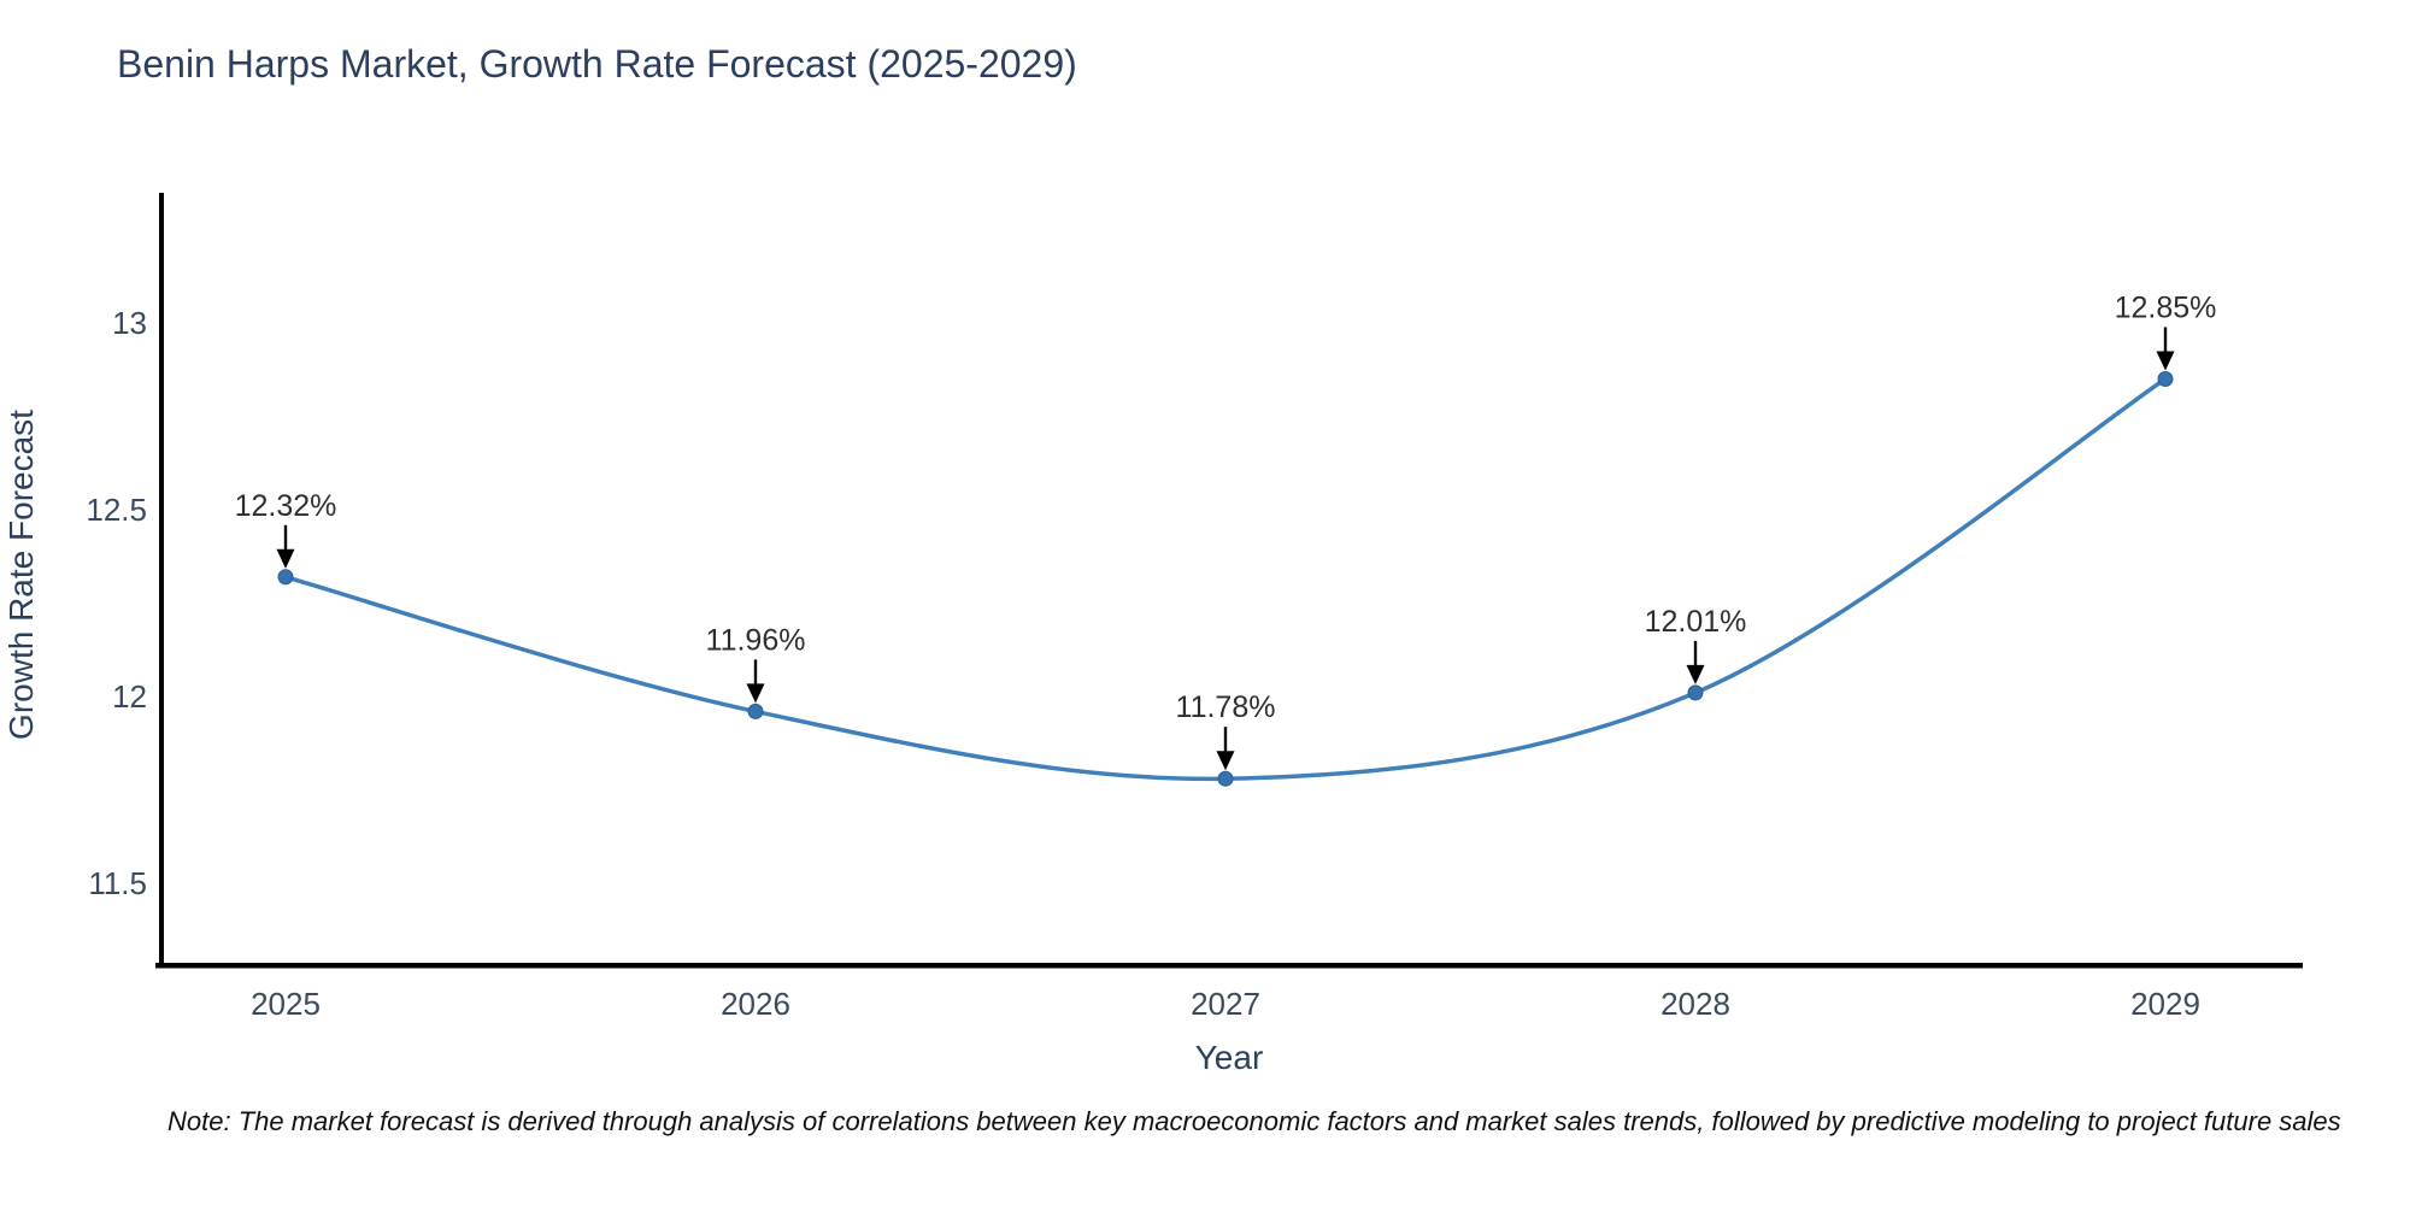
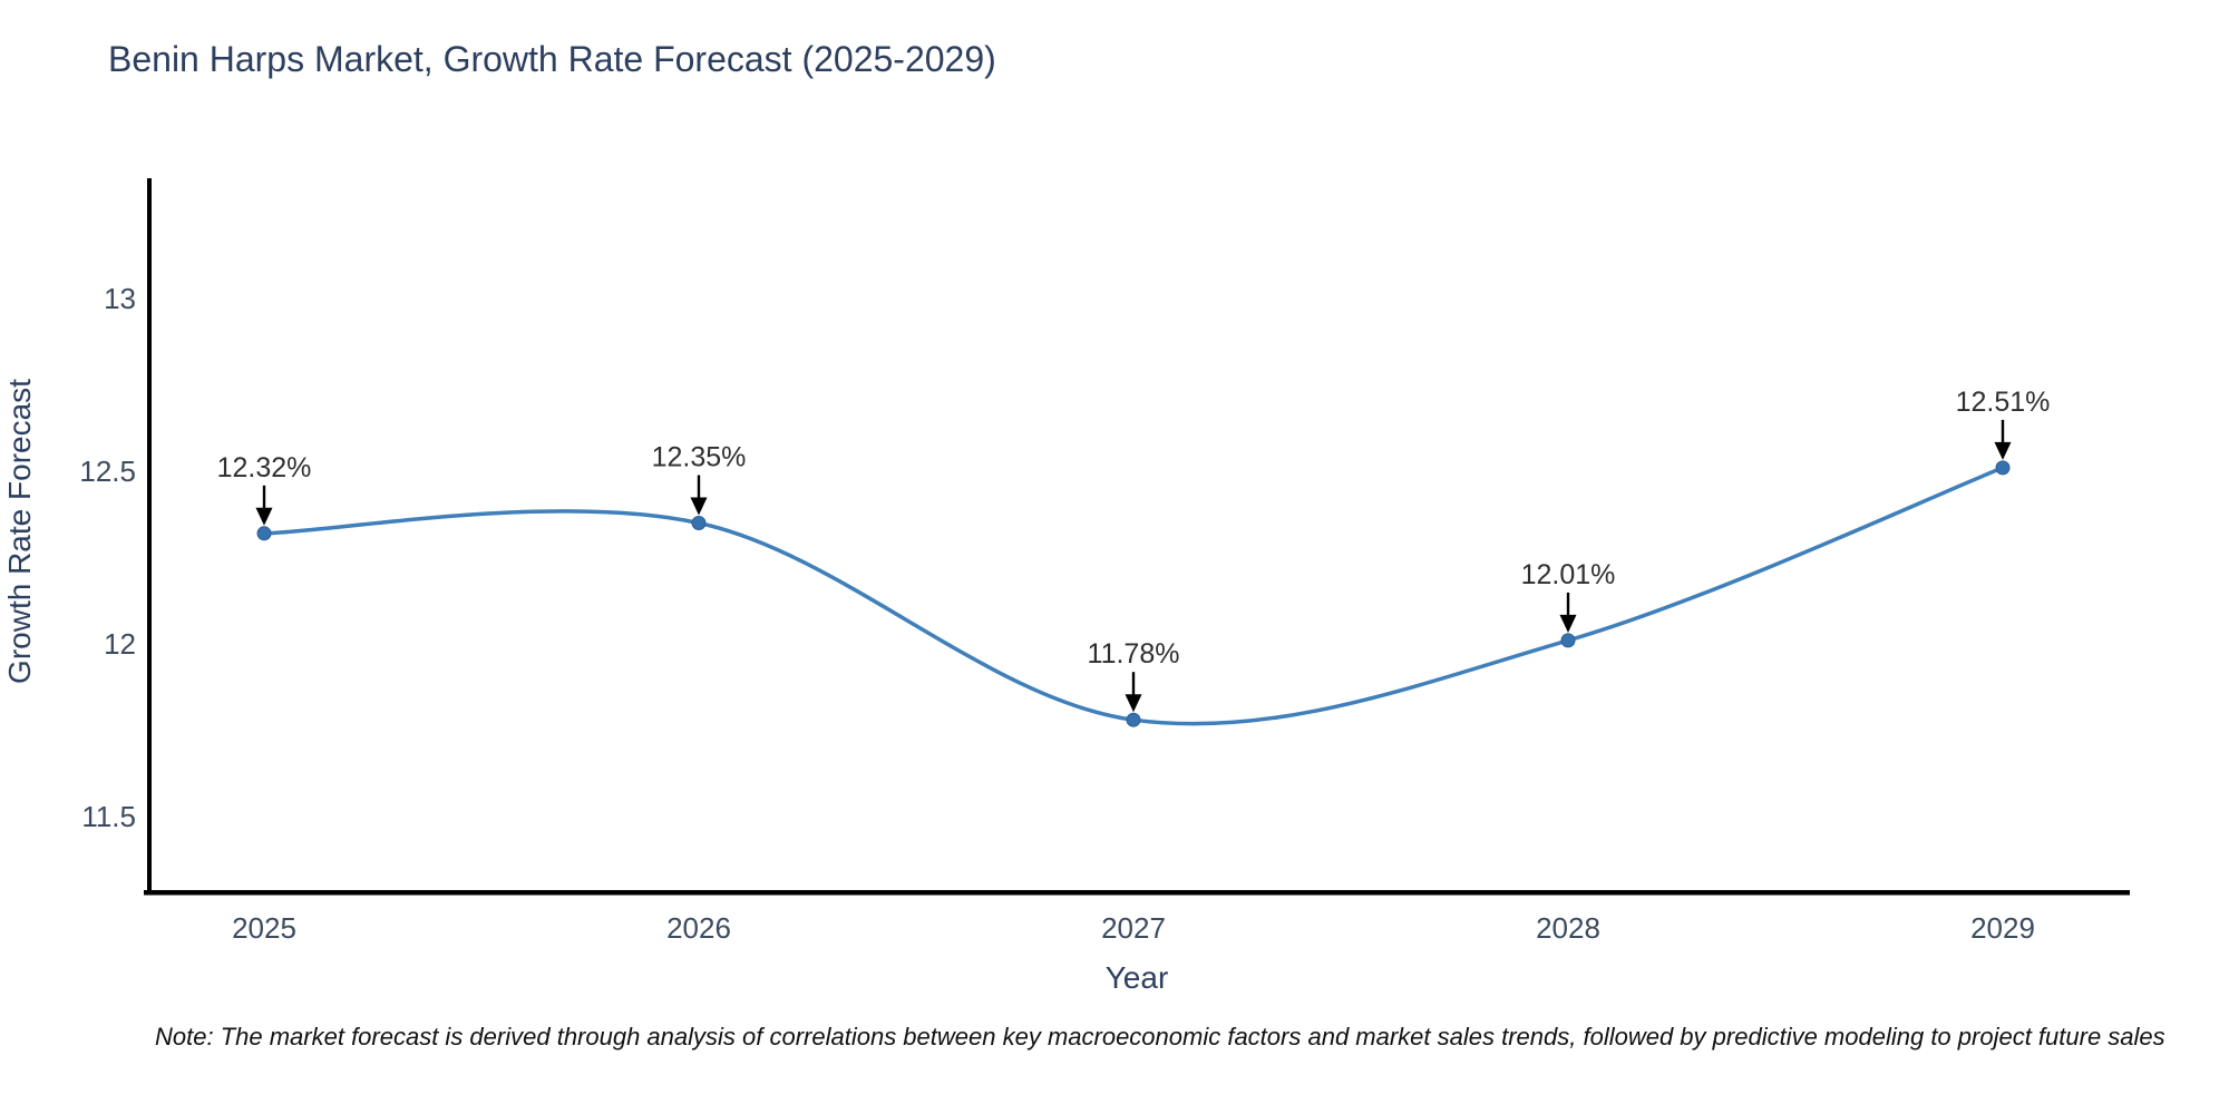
2026: 11.96% -> 12.35%
2029: 12.85% -> 12.51%
